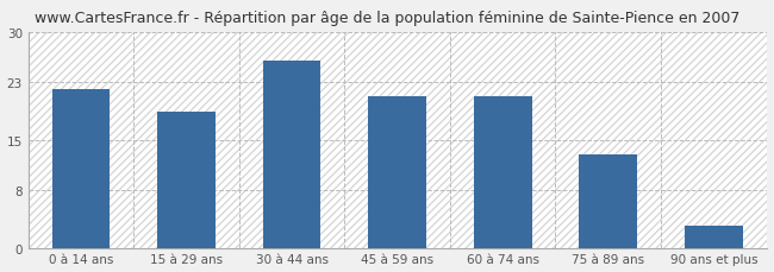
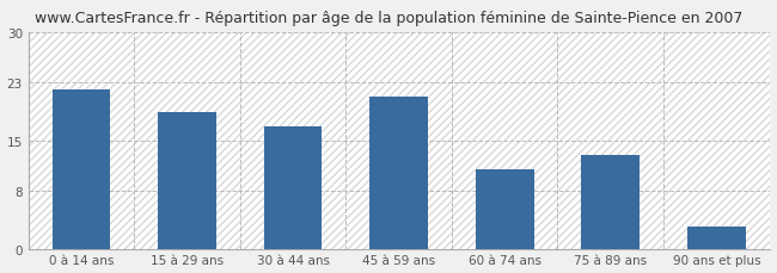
30 à 44 ans: 26 -> 17
60 à 74 ans: 21 -> 11
